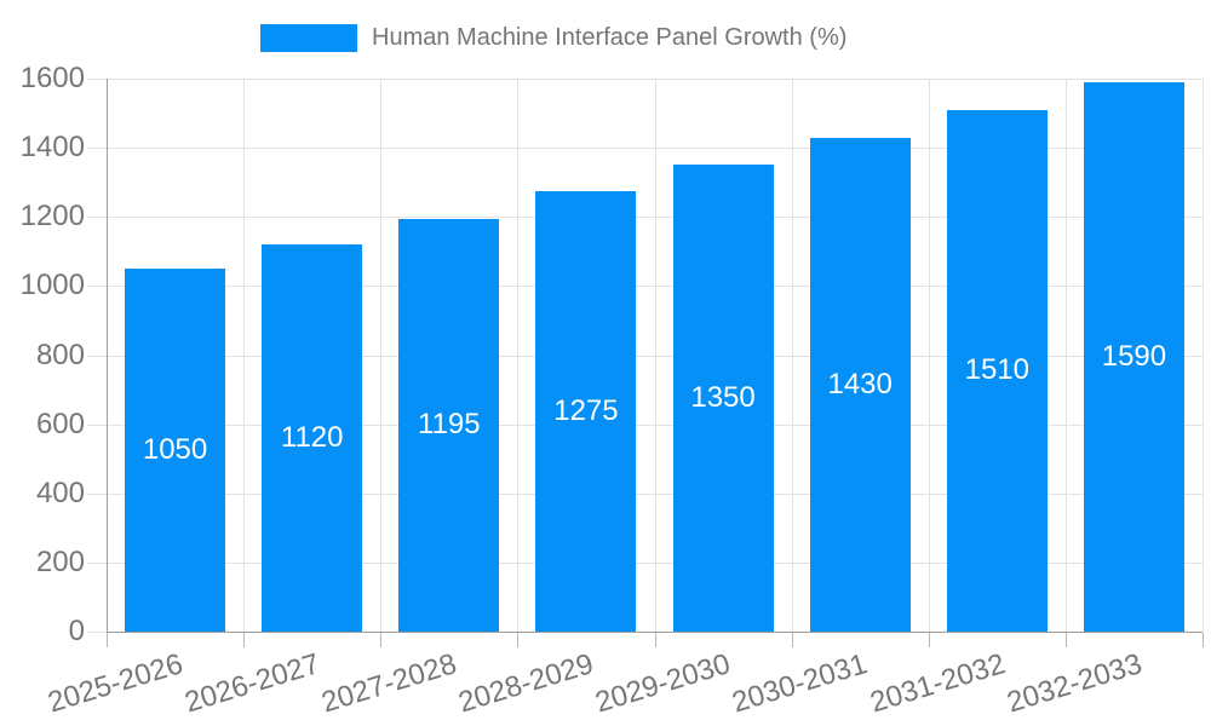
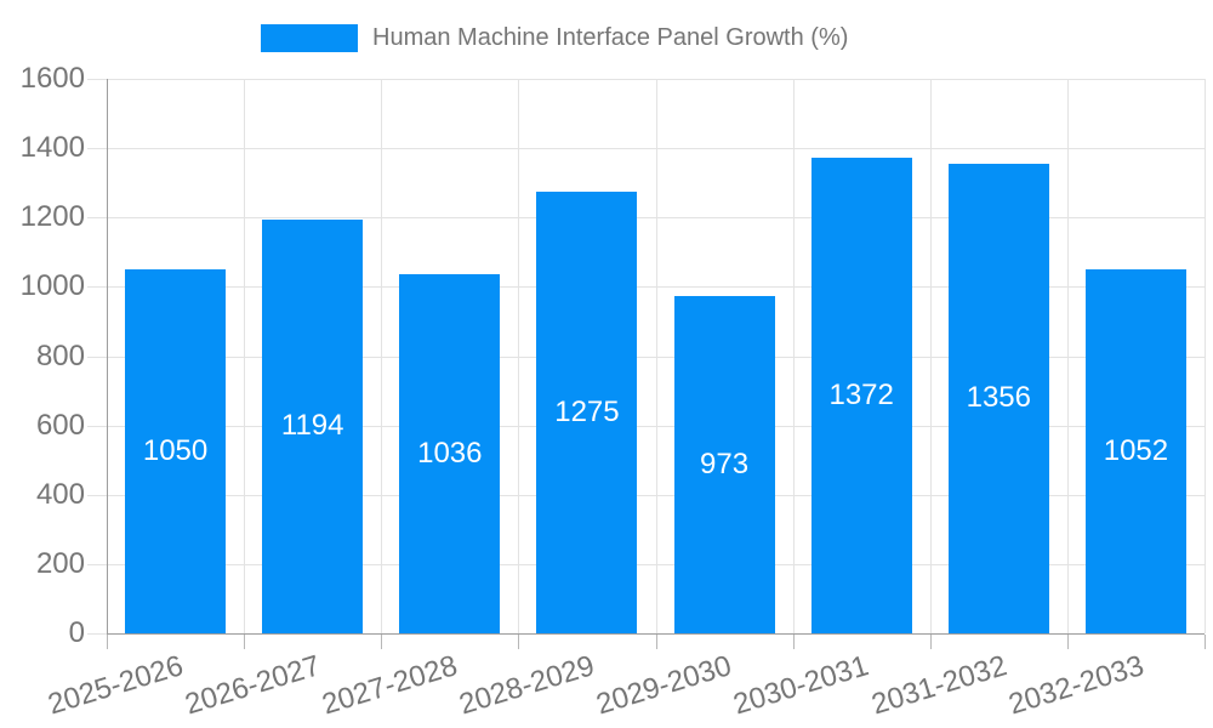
2026-2027: 1120 -> 1194
2027-2028: 1195 -> 1036
2029-2030: 1350 -> 973
2030-2031: 1430 -> 1372
2031-2032: 1510 -> 1356
2032-2033: 1590 -> 1052
